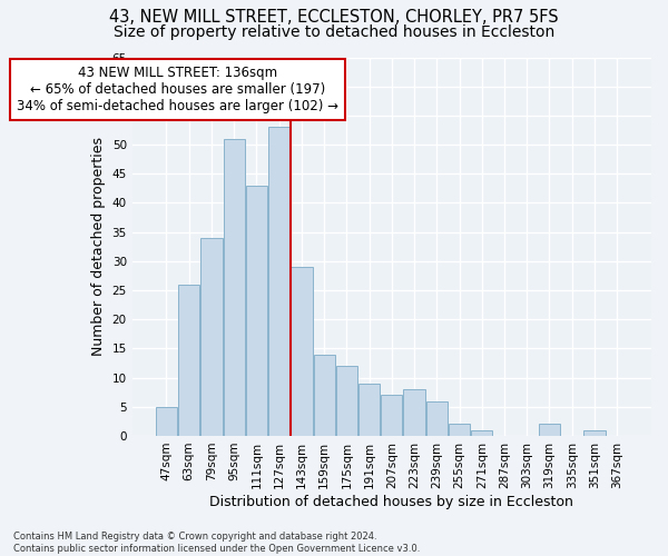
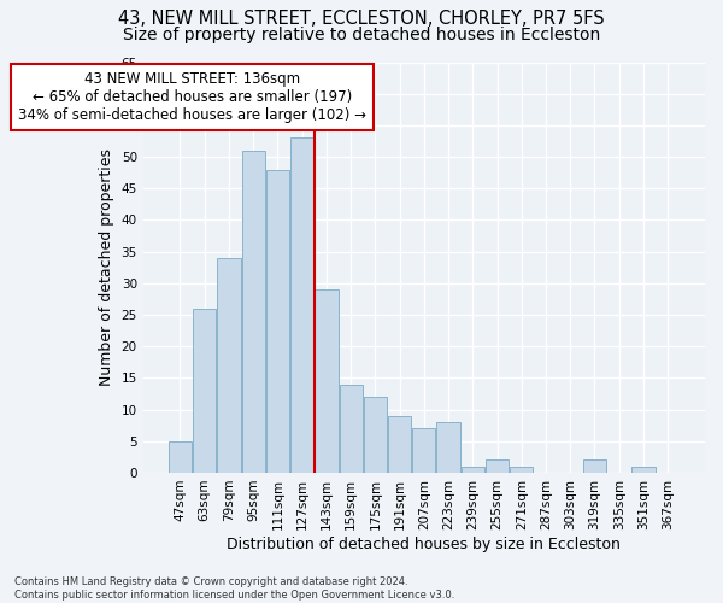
111sqm: 43 -> 48
239sqm: 6 -> 1
